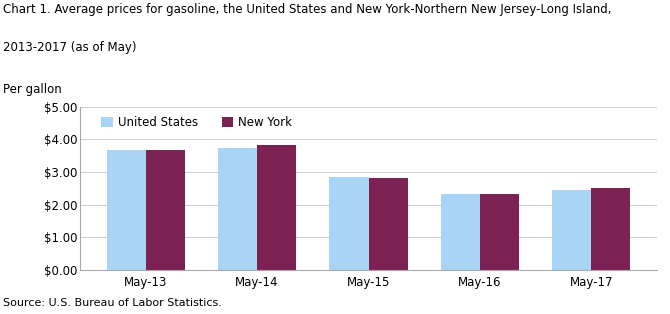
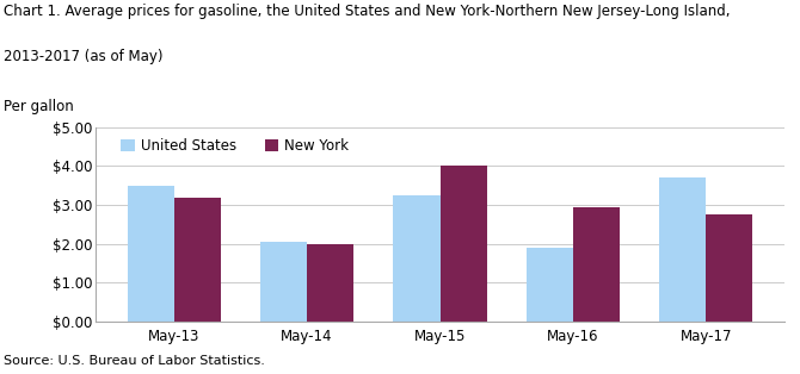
United States/May-13: $3.67 -> $3.50
New York/May-13: $3.67 -> $3.20
United States/May-14: $3.73 -> $2.05
New York/May-14: $3.84 -> $2.00
United States/May-15: $2.86 -> $3.25
New York/May-15: $2.81 -> $4.00
United States/May-16: $2.33 -> $1.90
New York/May-16: $2.33 -> $2.95
United States/May-17: $2.46 -> $3.70
New York/May-17: $2.52 -> $2.75
